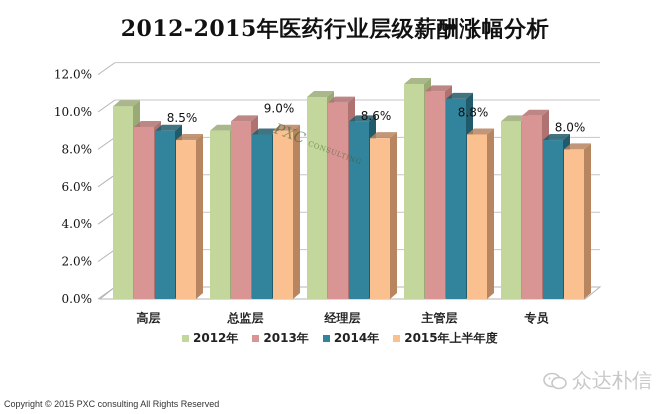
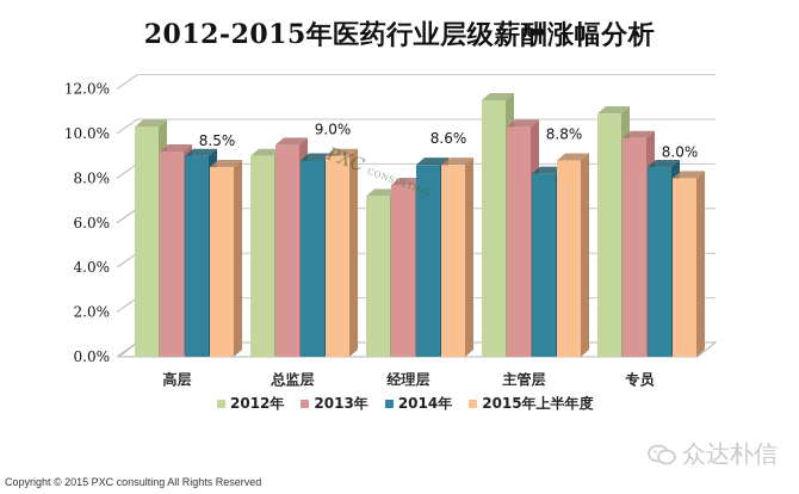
2012年/经理层: 10.8% -> 7.2%
2013年/经理层: 10.5% -> 7.7%
2014年/经理层: 9.5% -> 8.6%
2013年/主管层: 11.1% -> 10.3%
2014年/主管层: 10.7% -> 8.2%
2012年/专员: 9.5% -> 10.9%
